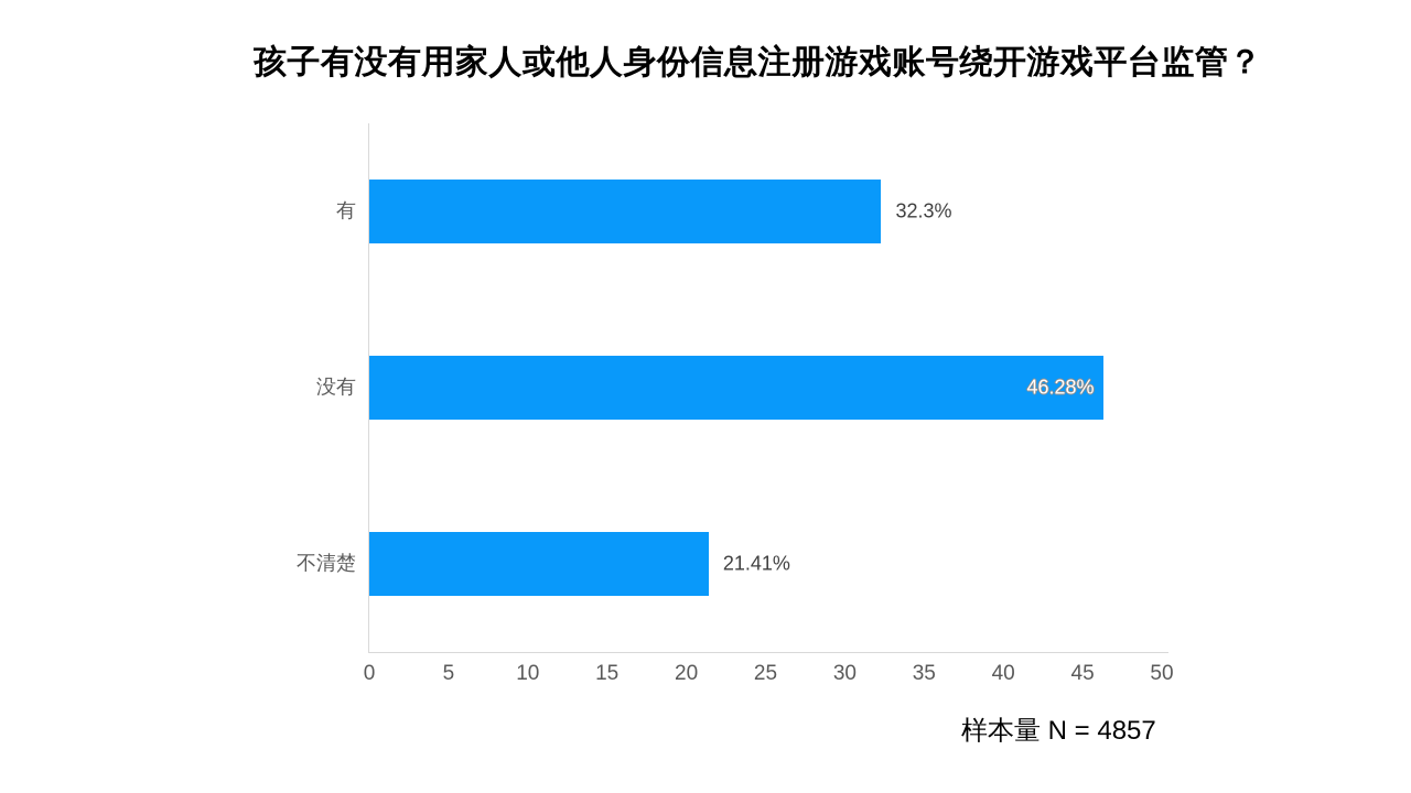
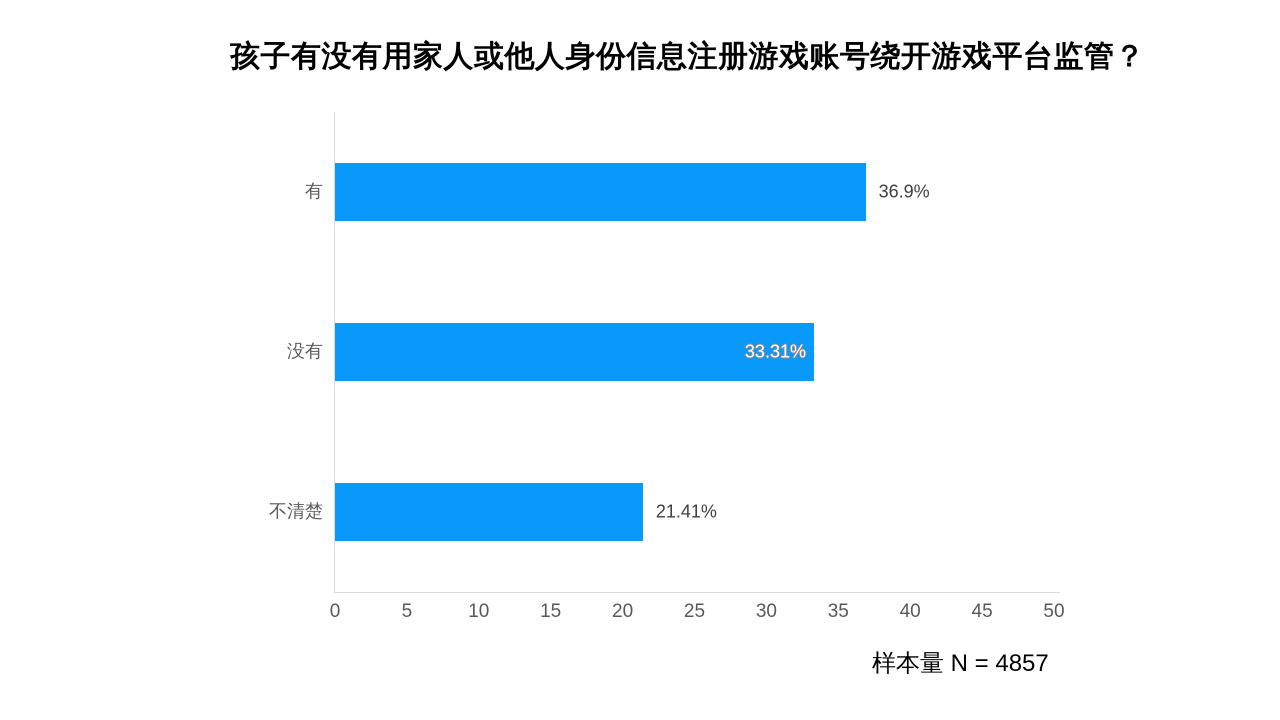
有: 32.3% -> 36.9%
没有: 46.28% -> 33.31%
